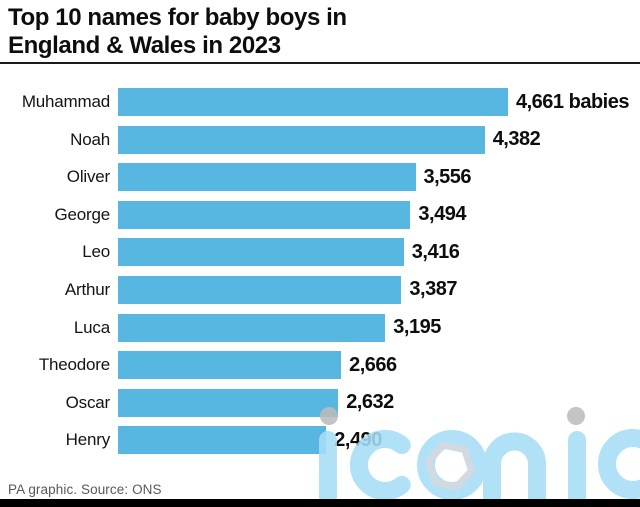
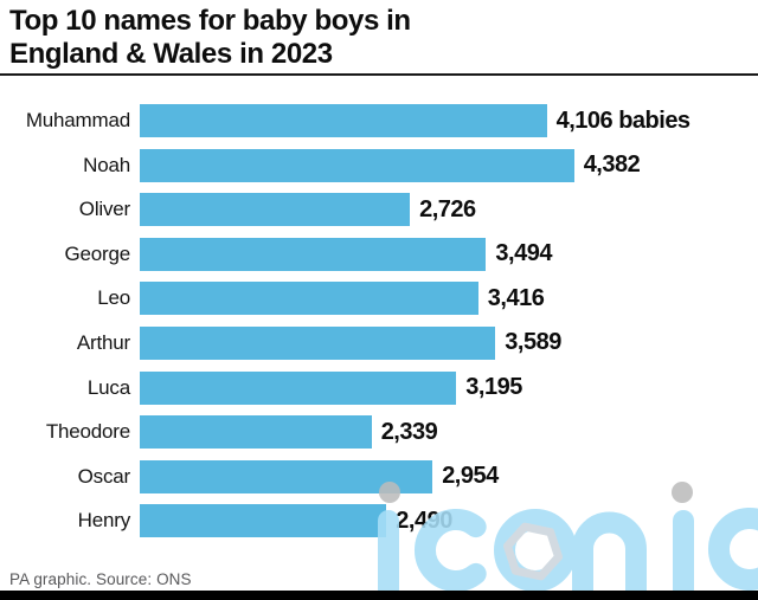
Muhammad: 4,661 -> 4,106
Oliver: 3,556 -> 2,726
Arthur: 3,387 -> 3,589
Theodore: 2,666 -> 2,339
Oscar: 2,632 -> 2,954
